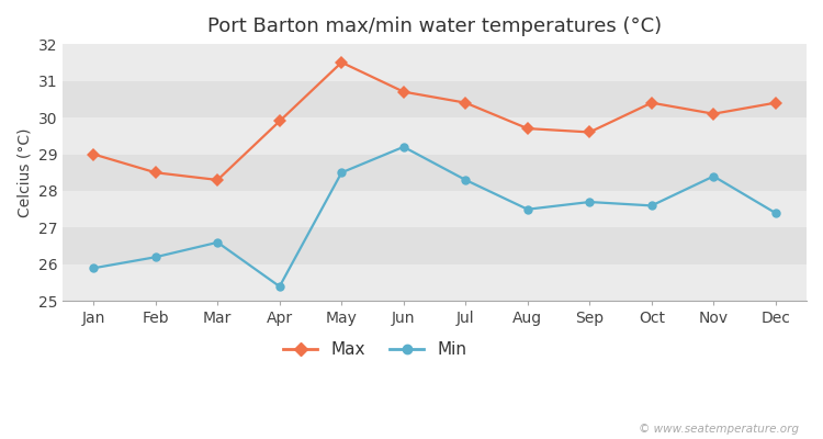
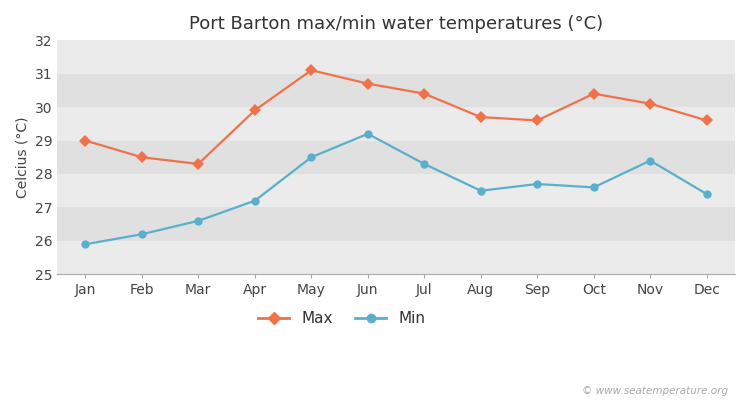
Min/Apr: 25.4 -> 27.2
Max/May: 31.5 -> 31.1
Max/Dec: 30.4 -> 29.6
